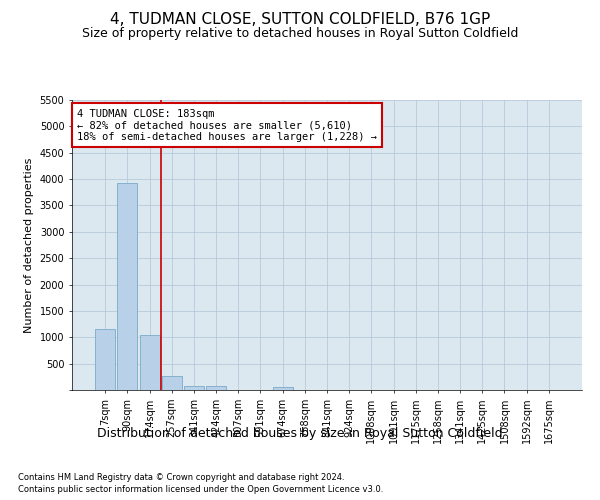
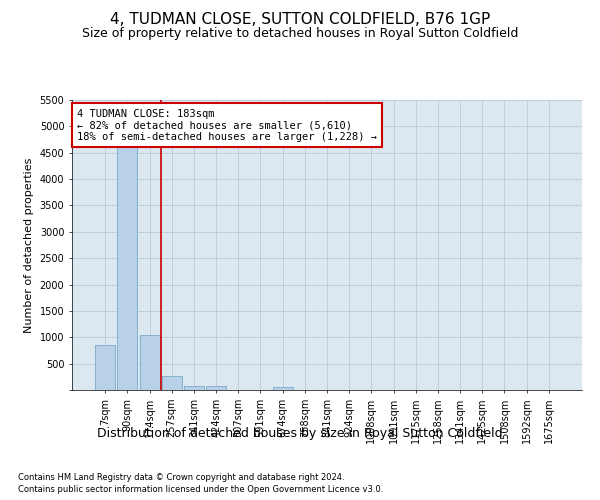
7sqm: 1160 -> 850
90sqm: 3920 -> 4600
